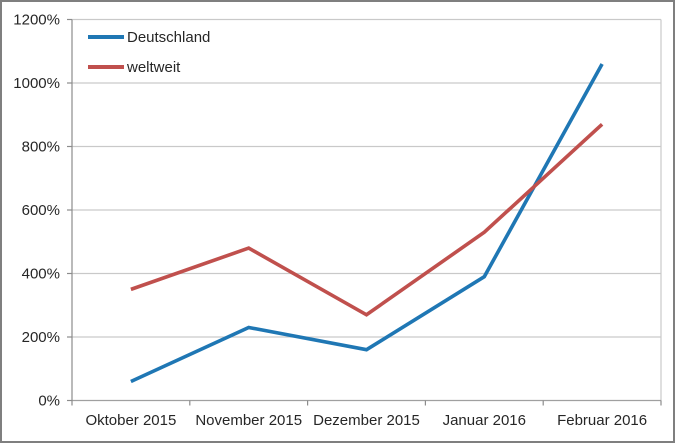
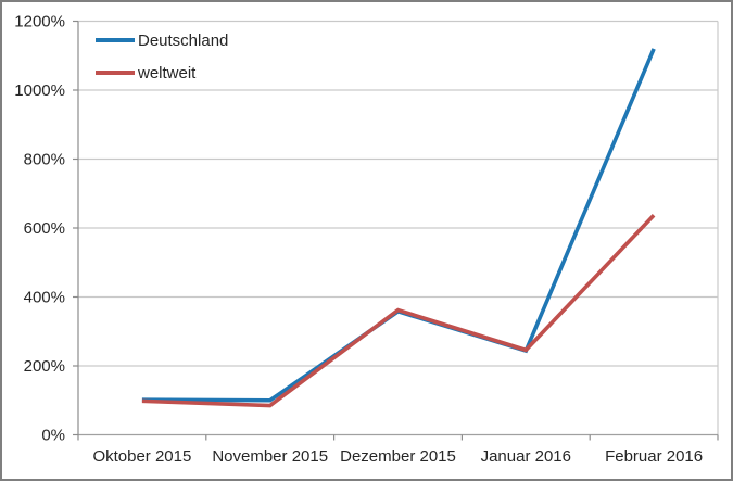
Deutschland/Oktober 2015: 60% -> 100%
weltweit/Oktober 2015: 350% -> 100%
Deutschland/November 2015: 230% -> 100%
weltweit/November 2015: 480% -> 80%
Deutschland/Dezember 2015: 160% -> 360%
weltweit/Dezember 2015: 270% -> 360%
Deutschland/Januar 2016: 390% -> 240%
weltweit/Januar 2016: 530% -> 250%
Deutschland/Februar 2016: 1060% -> 1120%
weltweit/Februar 2016: 870% -> 640%
